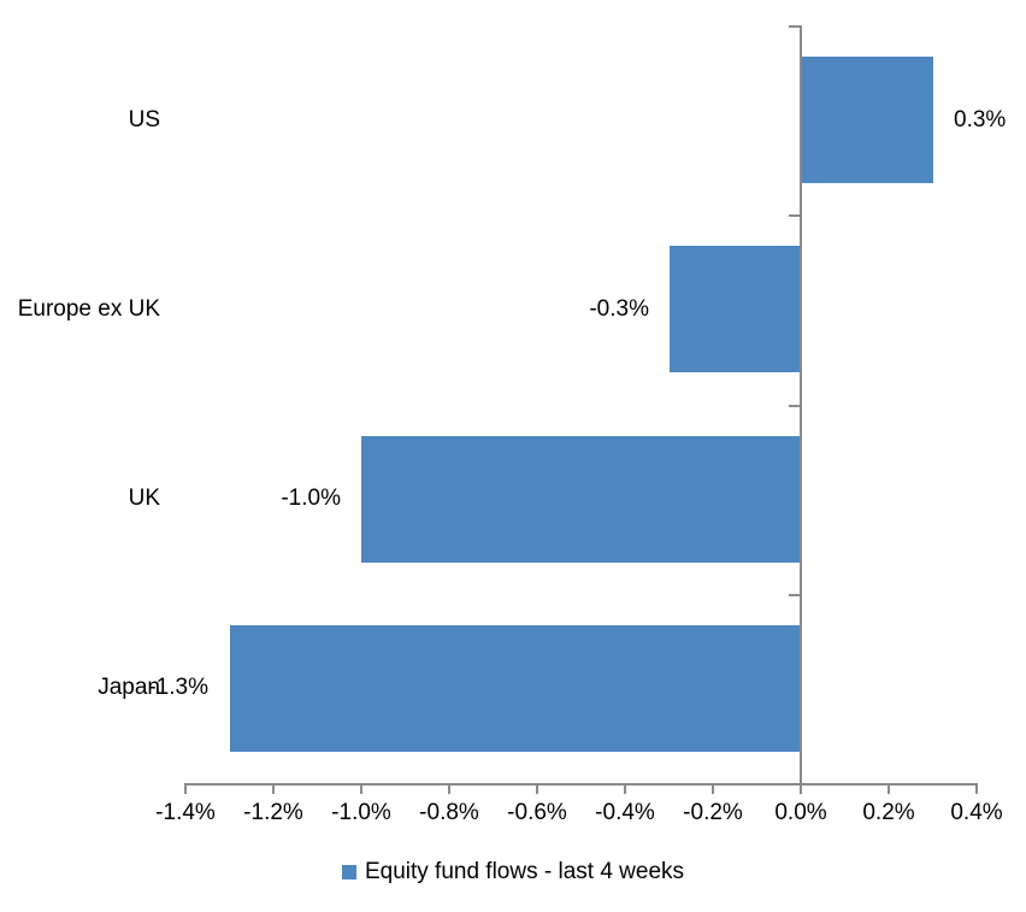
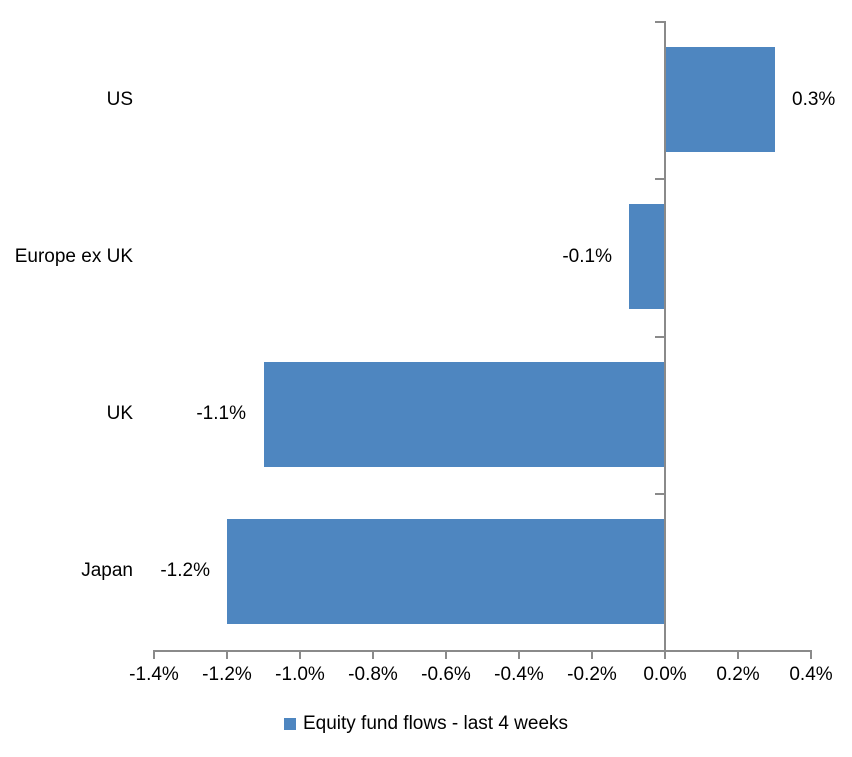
Europe ex UK: -0.3% -> -0.1%
UK: -1.0% -> -1.1%
Japan: -1.3% -> -1.2%
